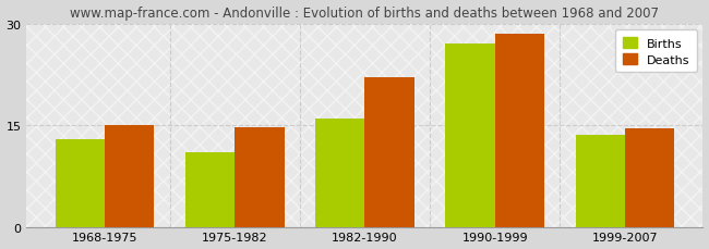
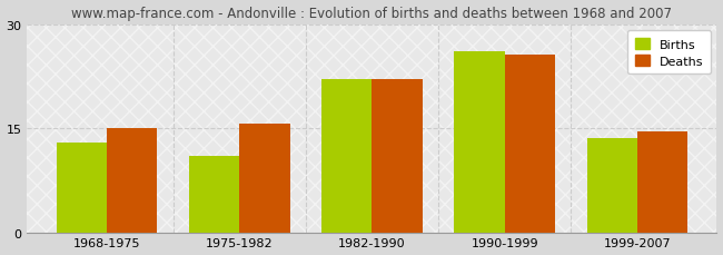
Deaths/1975-1982: 14.7 -> 15.6
Births/1982-1990: 16.0 -> 22.0
Births/1990-1999: 27.0 -> 26.0
Deaths/1990-1999: 28.5 -> 25.6
